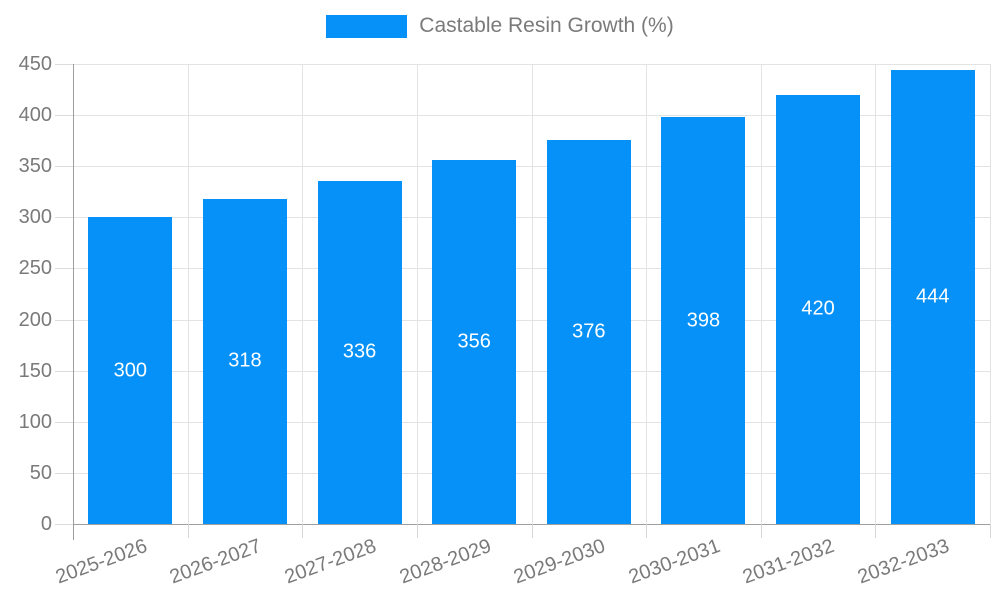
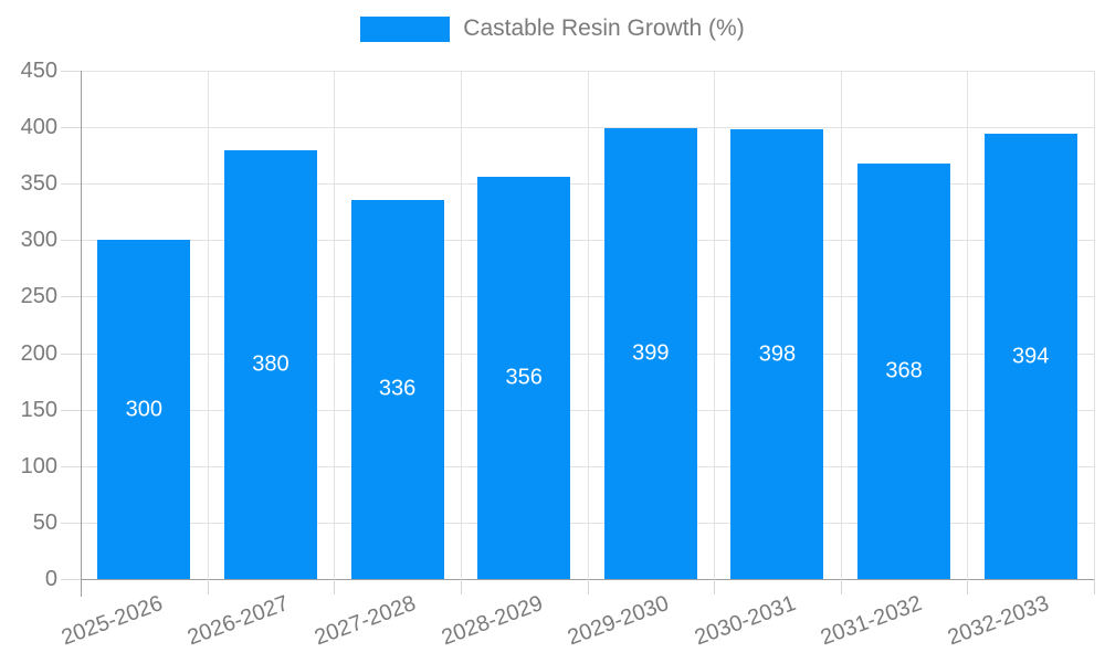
2026-2027: 318 -> 380
2029-2030: 376 -> 399
2031-2032: 420 -> 368
2032-2033: 444 -> 394
